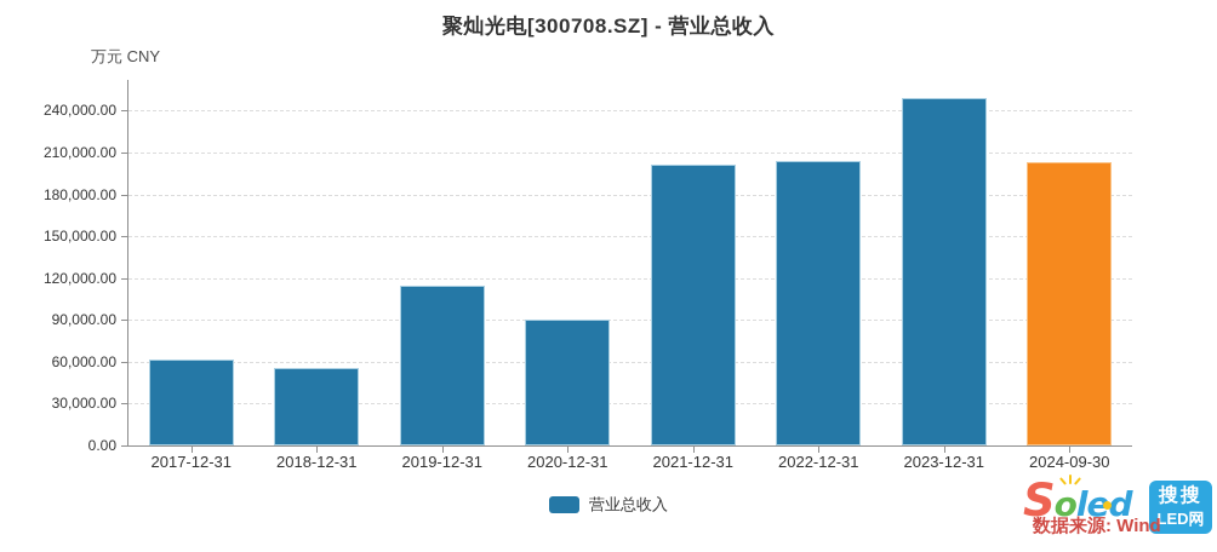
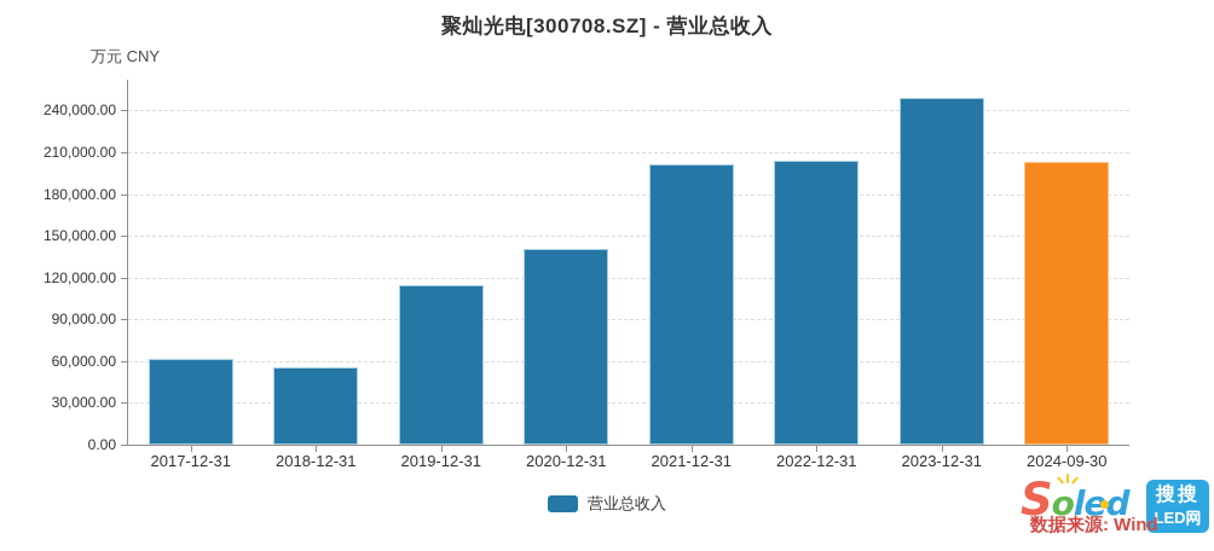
2020-12-31: 90000 -> 141000
